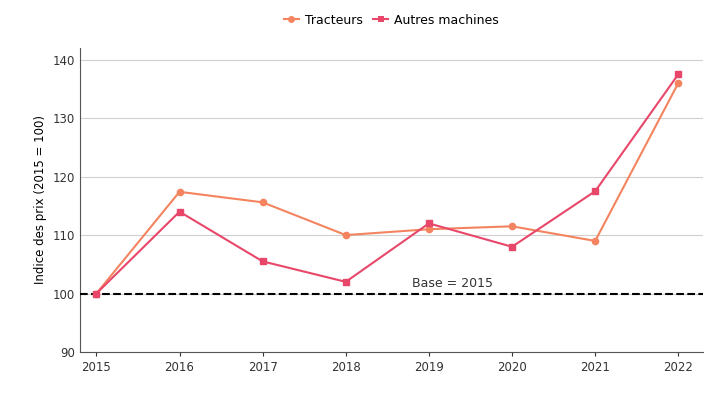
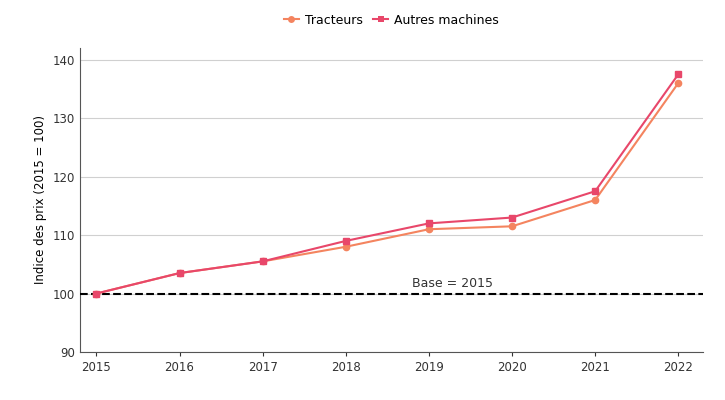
Tracteurs/2016: 117.4 -> 103.5
Autres machines/2016: 114.0 -> 103.5
Tracteurs/2017: 115.6 -> 105.5
Tracteurs/2018: 110.0 -> 108.0
Autres machines/2018: 102.0 -> 109.0
Autres machines/2020: 108.0 -> 113.0
Tracteurs/2021: 109.0 -> 116.0
